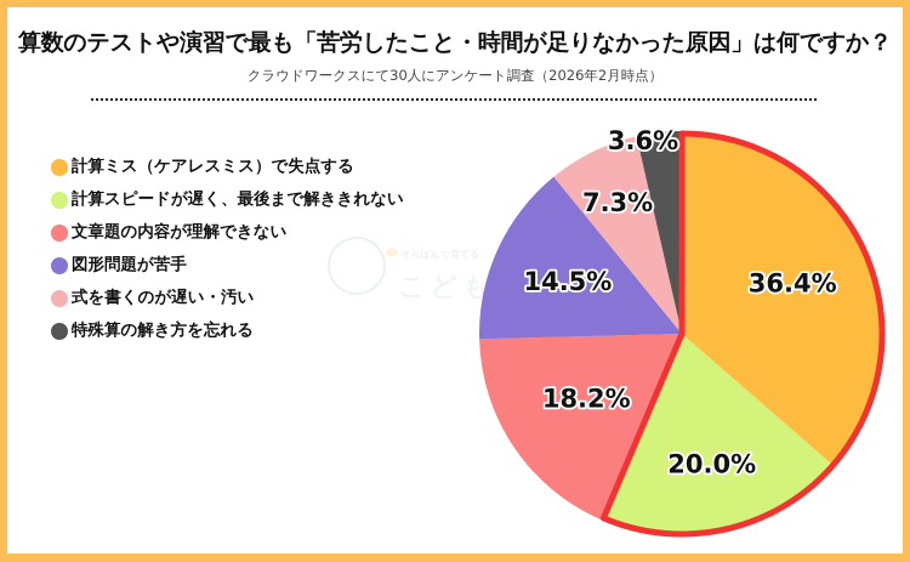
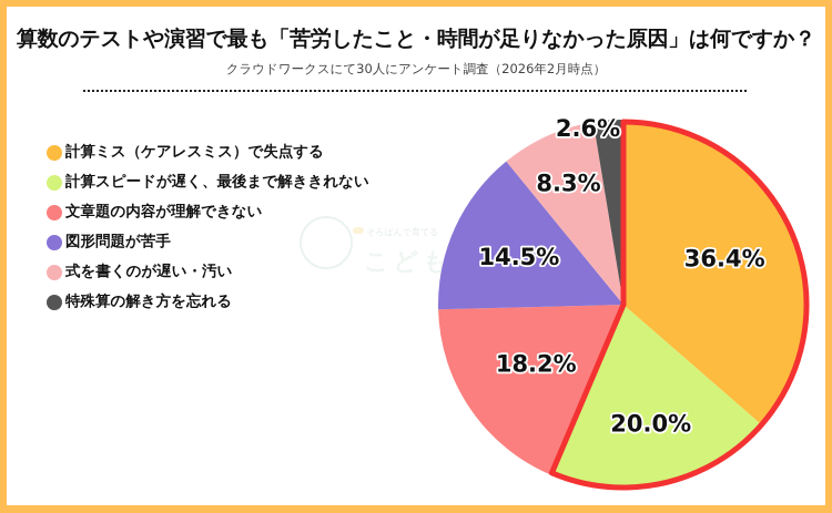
式を書くのが遅い・汚い: 7.3% -> 8.3%
特殊算の解き方を忘れる: 3.6% -> 2.6%
